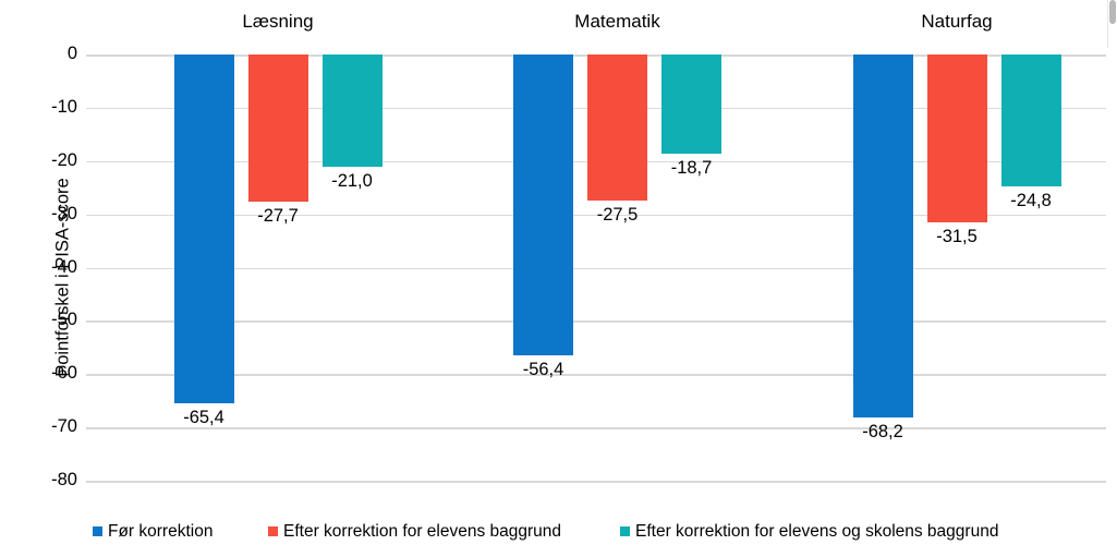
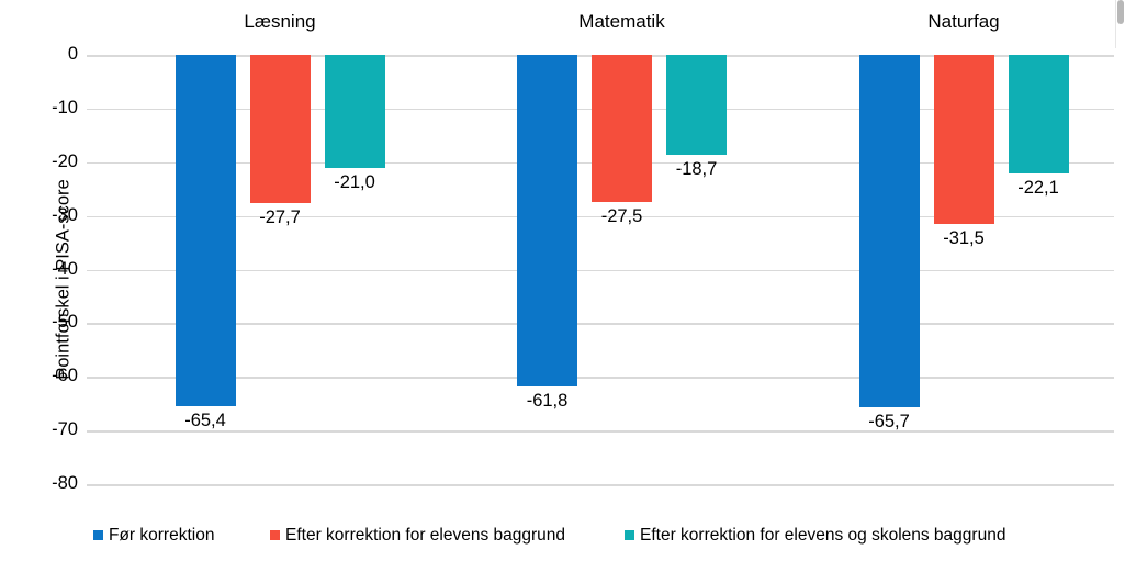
Før korrektion/Matematik: -56,4 -> -61,8
Før korrektion/Naturfag: -68,2 -> -65,7
Efter korrektion for elevens og skolens baggrund/Naturfag: -24,8 -> -22,1
